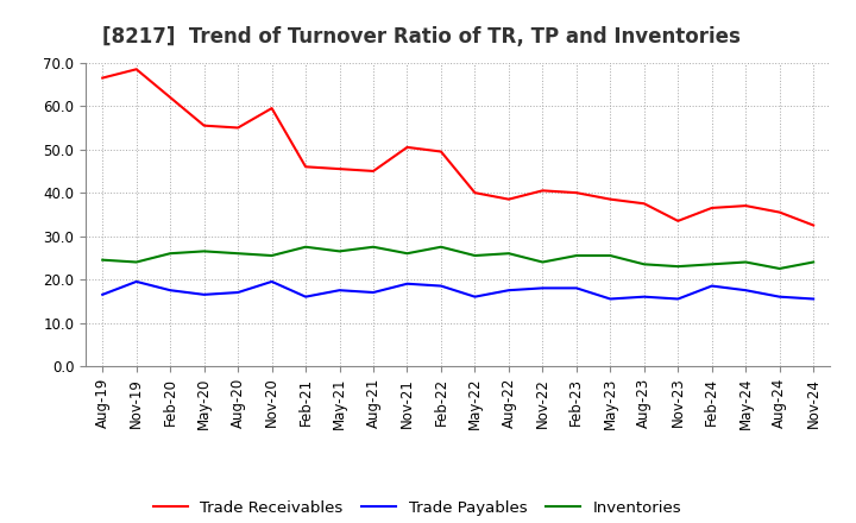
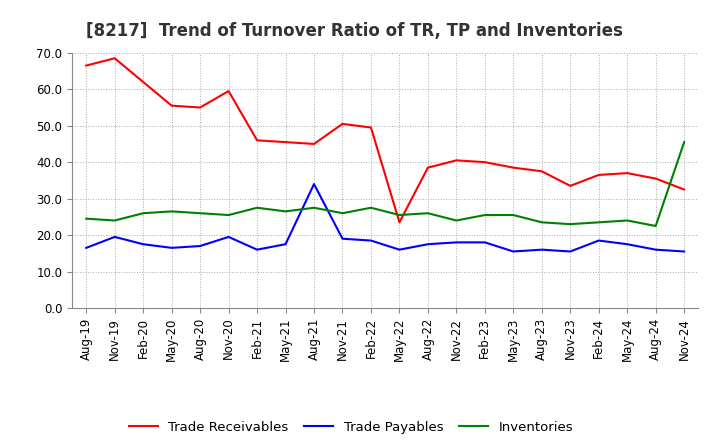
Trade Payables/Aug-21: 17.0 -> 34.0
Trade Receivables/May-22: 40.0 -> 23.5
Inventories/Nov-24: 24.0 -> 45.5
